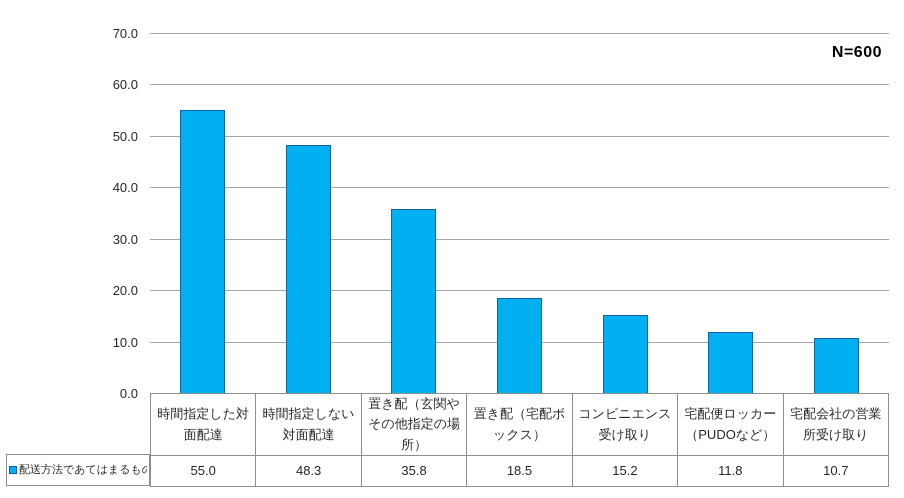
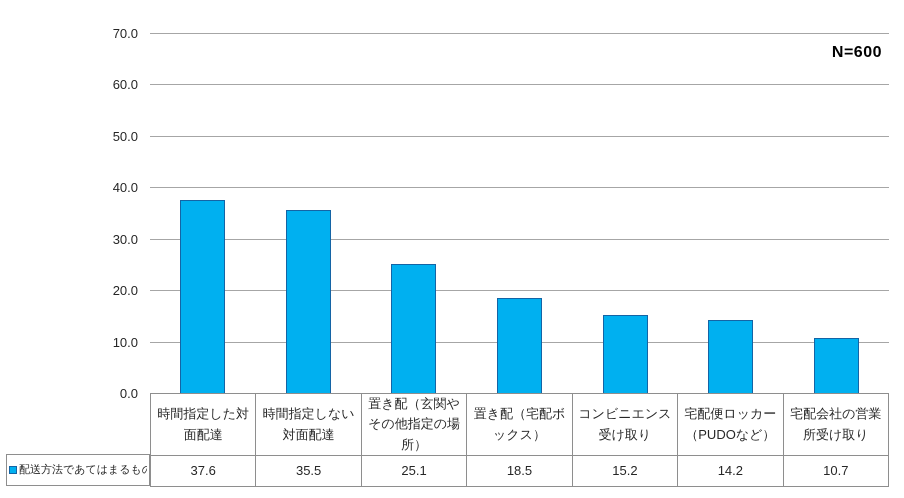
時間指定した対面配達: 55.0 -> 37.6
時間指定しない対面配達: 48.3 -> 35.5
置き配（玄関やその他指定の場所）: 35.8 -> 25.1
宅配便ロッカー（PUDOなど）: 11.8 -> 14.2
